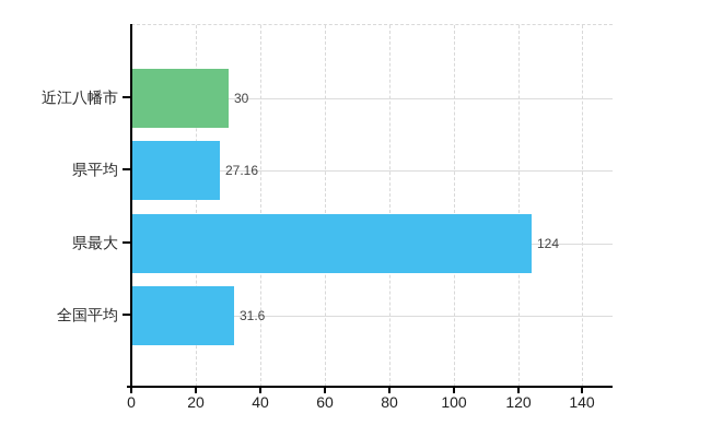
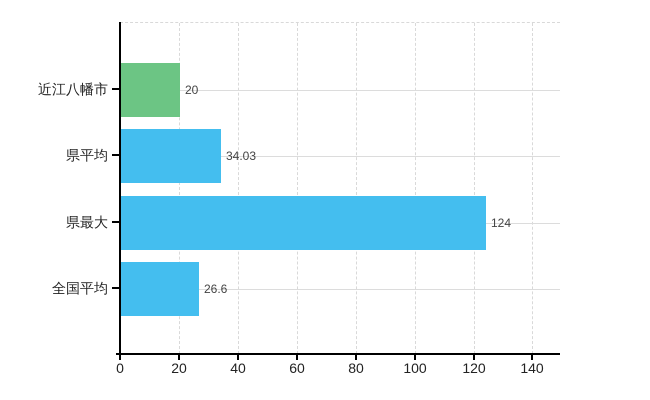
近江八幡市: 30 -> 20
県平均: 27.16 -> 34.03
全国平均: 31.6 -> 26.6
